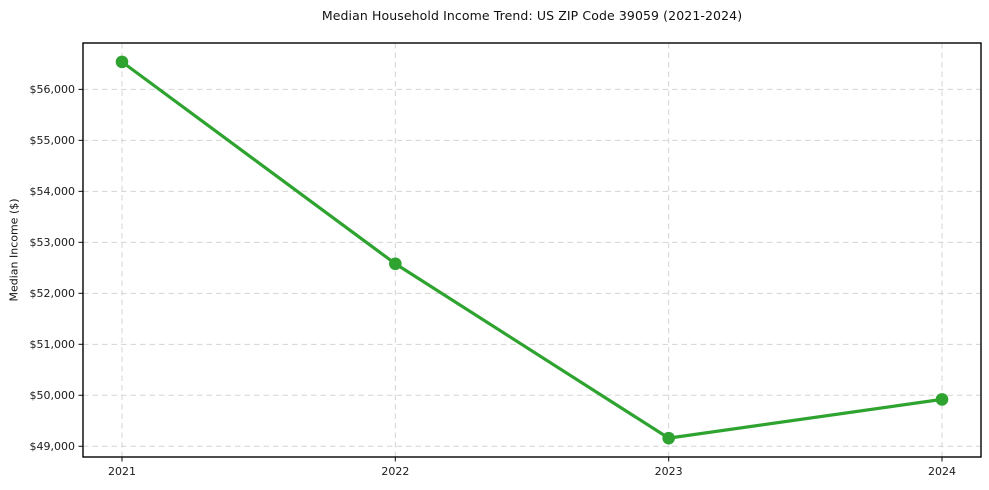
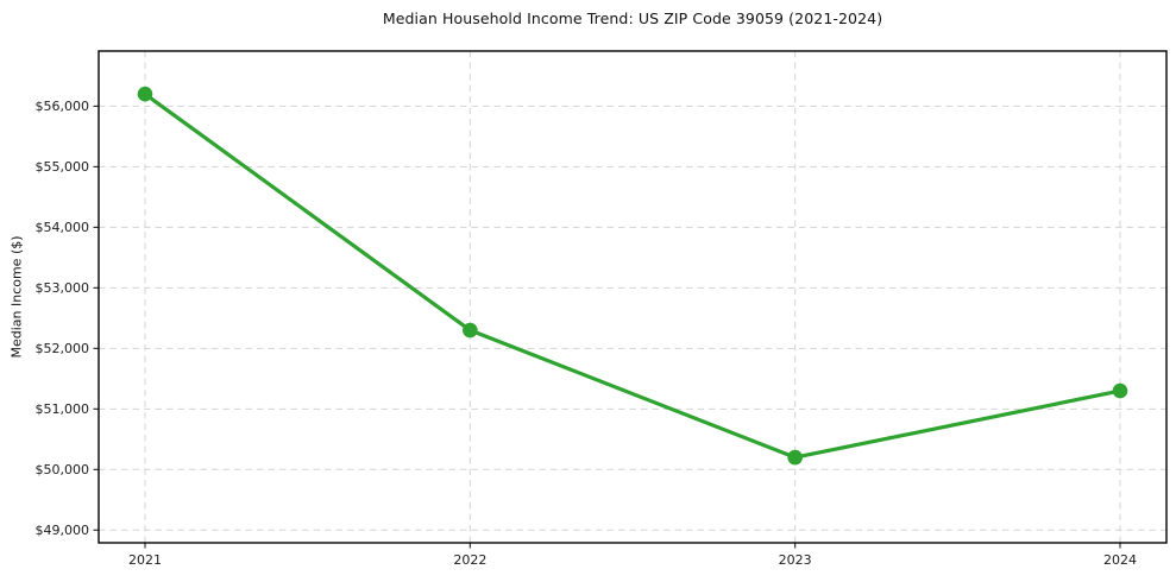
2021: $56500 -> $56200
2022: $52600 -> $52300
2023: $49200 -> $50200
2024: $49900 -> $51300
